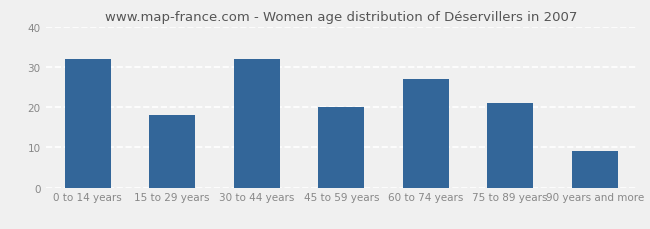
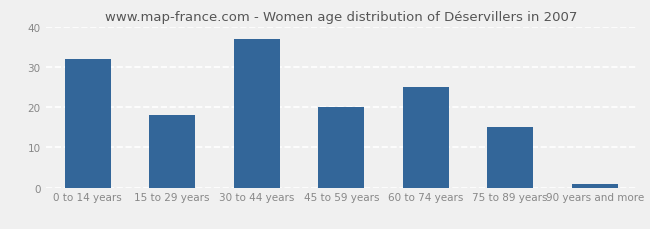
30 to 44 years: 32 -> 37
60 to 74 years: 27 -> 25
75 to 89 years: 21 -> 15
90 years and more: 9 -> 1
